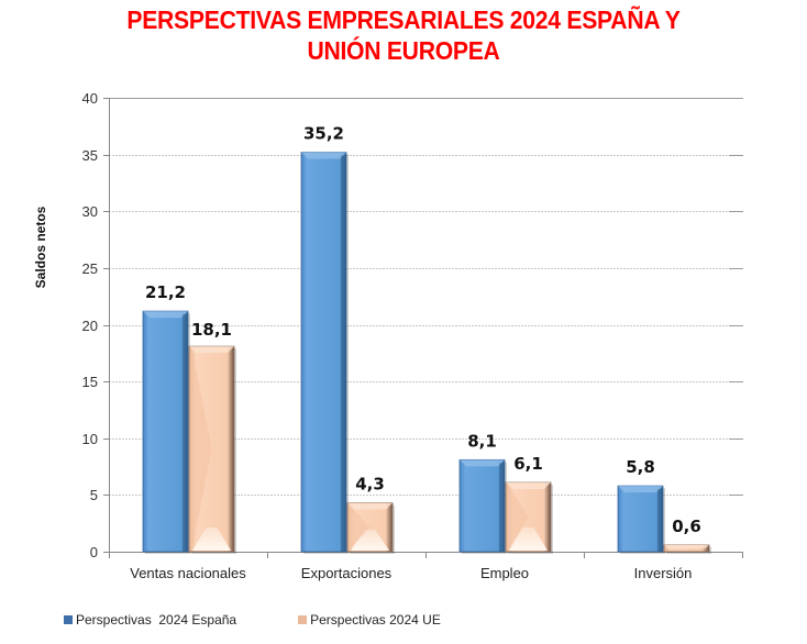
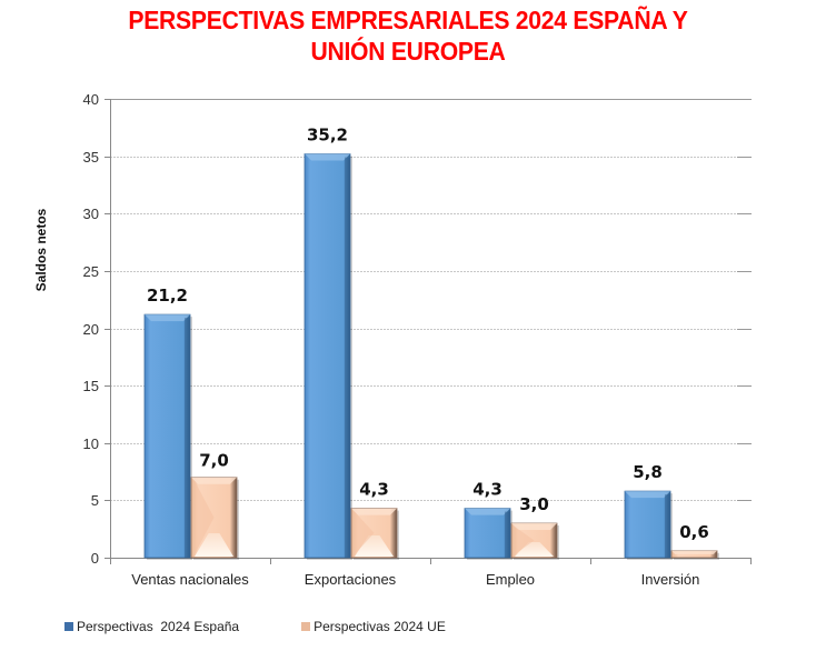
Perspectivas 2024 UE/Ventas nacionales: 18,1 -> 7,0
Perspectivas 2024 España/Empleo: 8,1 -> 4,3
Perspectivas 2024 UE/Empleo: 6,1 -> 3,0
